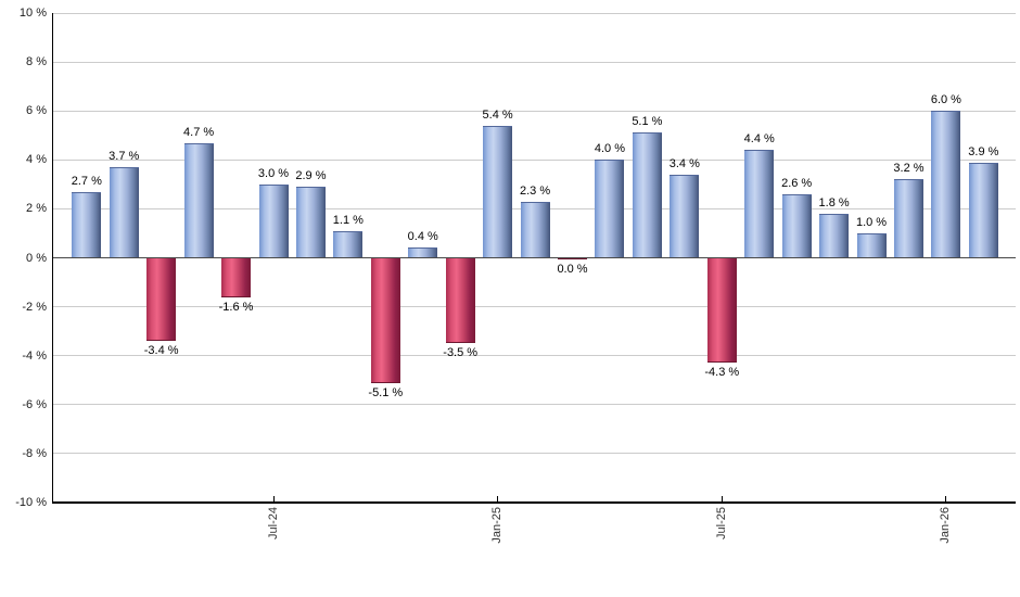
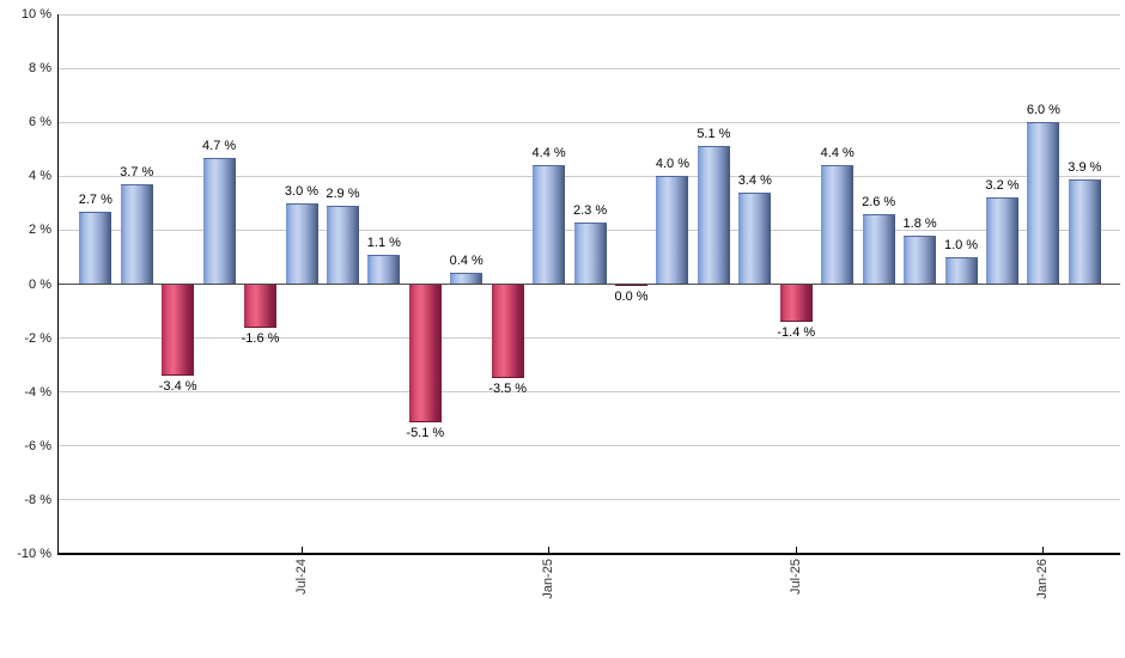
Jan-25: 5.4 -> 4.4
Jul-25: -4.3 -> -1.4
